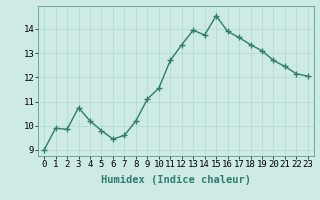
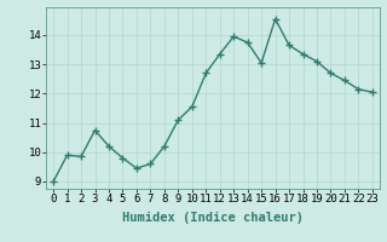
15: 14.55 -> 13.05
16: 13.90 -> 14.55
